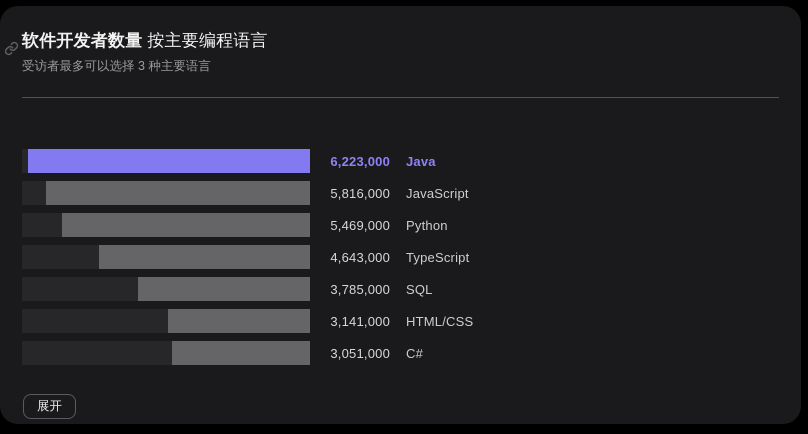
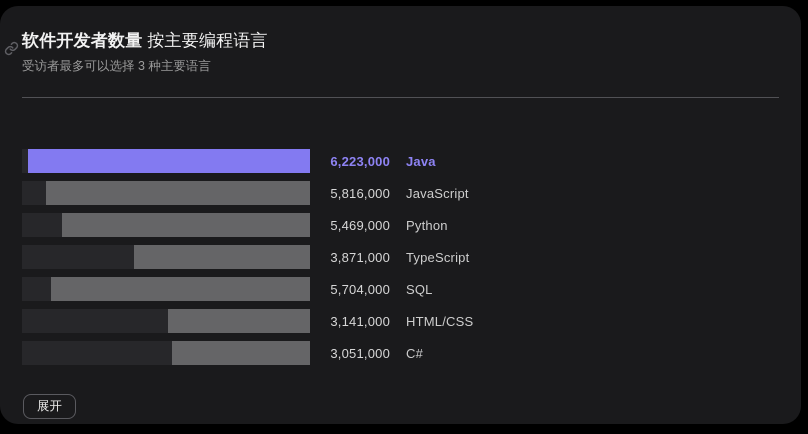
TypeScript: 4,643,000 -> 3,871,000
SQL: 3,785,000 -> 5,704,000
